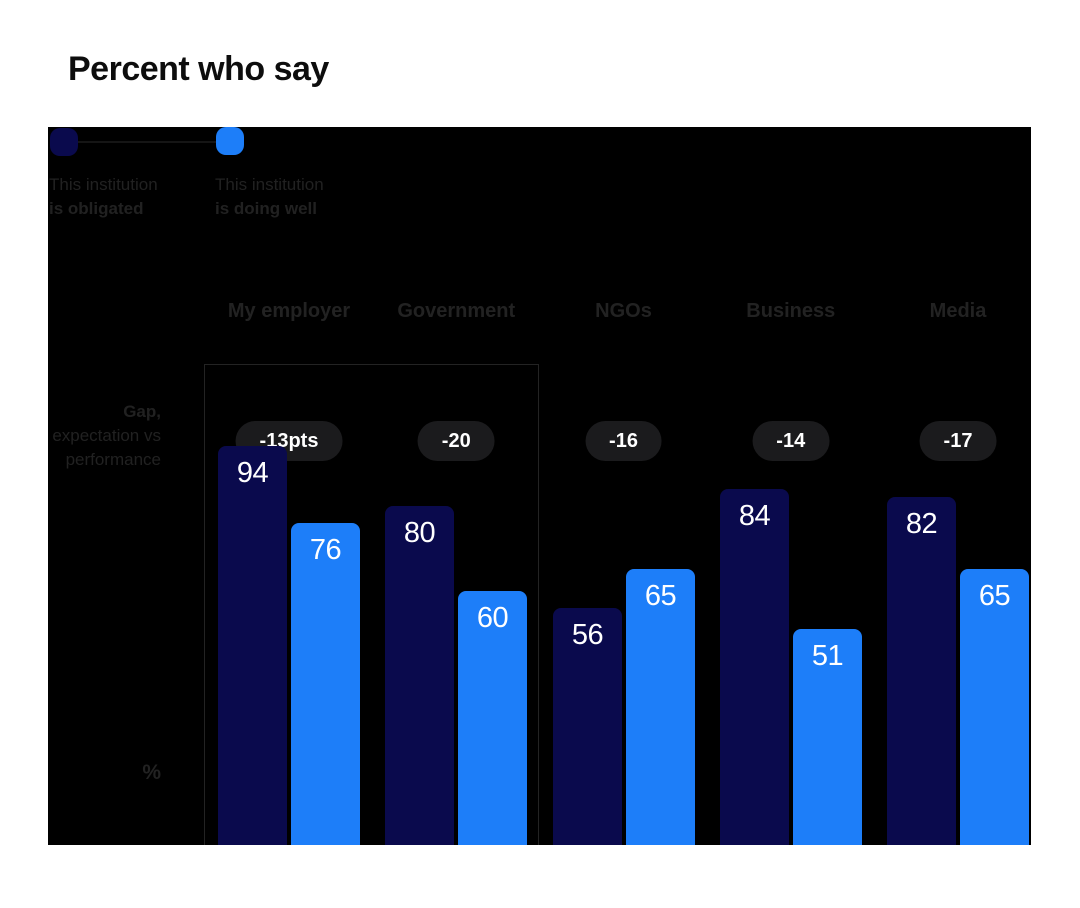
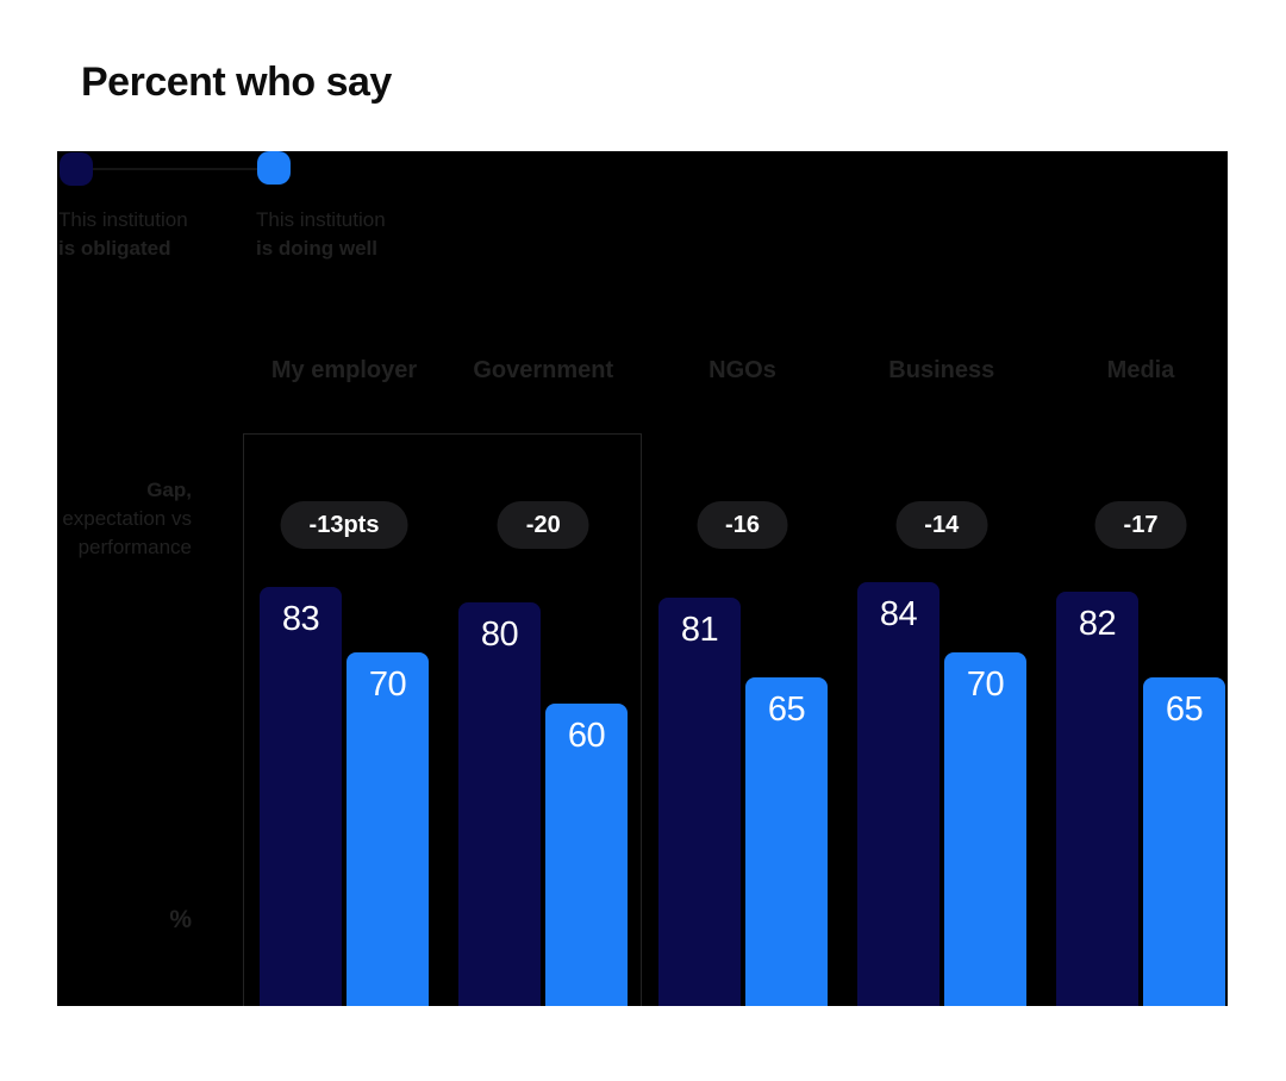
This institution is obligated/My employer: 94 -> 83
This institution is doing well/My employer: 76 -> 70
This institution is obligated/NGOs: 56 -> 81
This institution is doing well/Business: 51 -> 70
